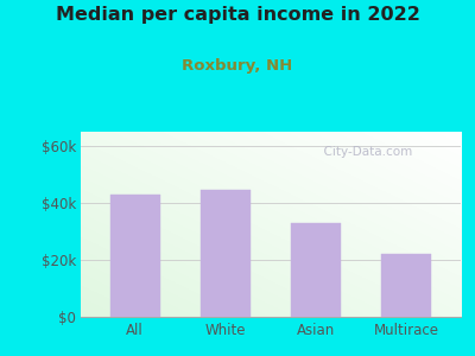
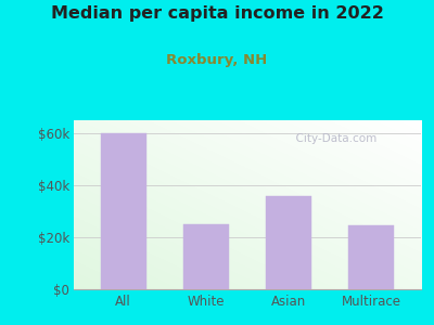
All: $43.0k -> $60.0k
White: $44.5k -> $25.0k
Asian: $33.0k -> $36.0k
Multirace: $22.0k -> $24.5k
